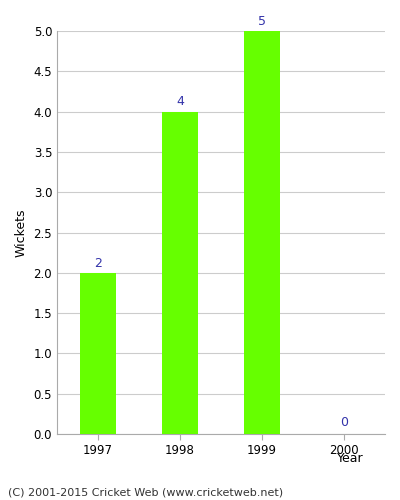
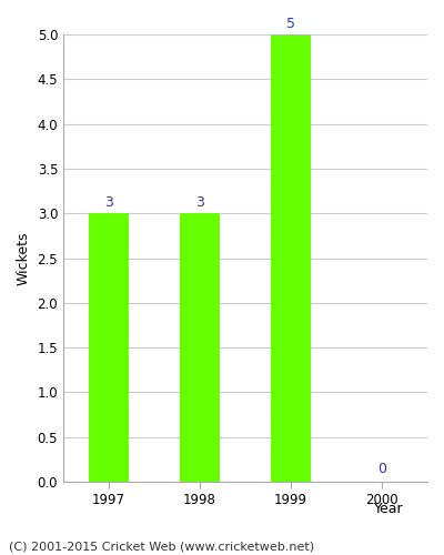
1997: 2 -> 3
1998: 4 -> 3
